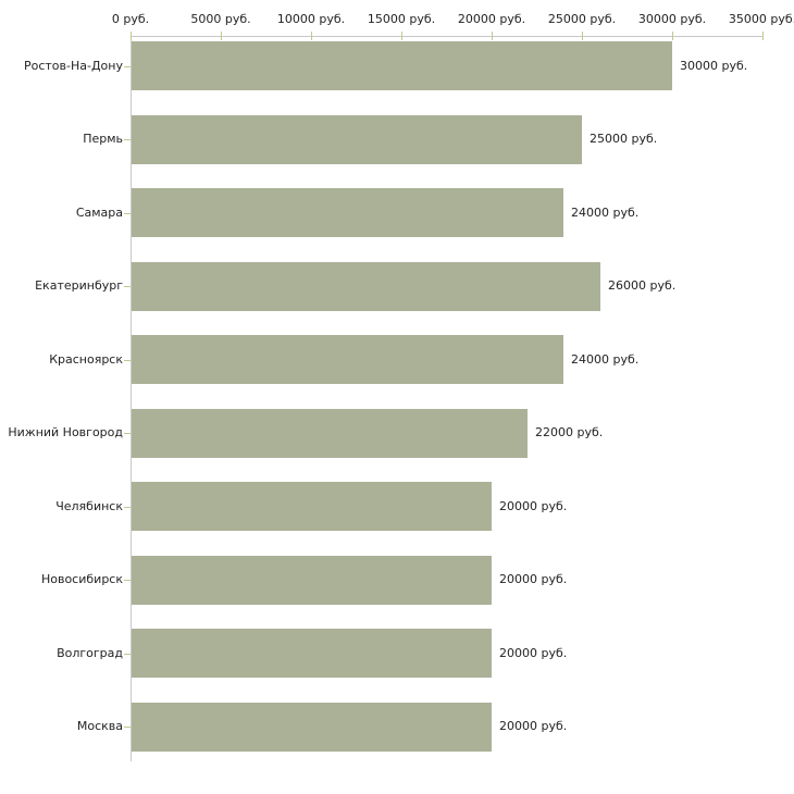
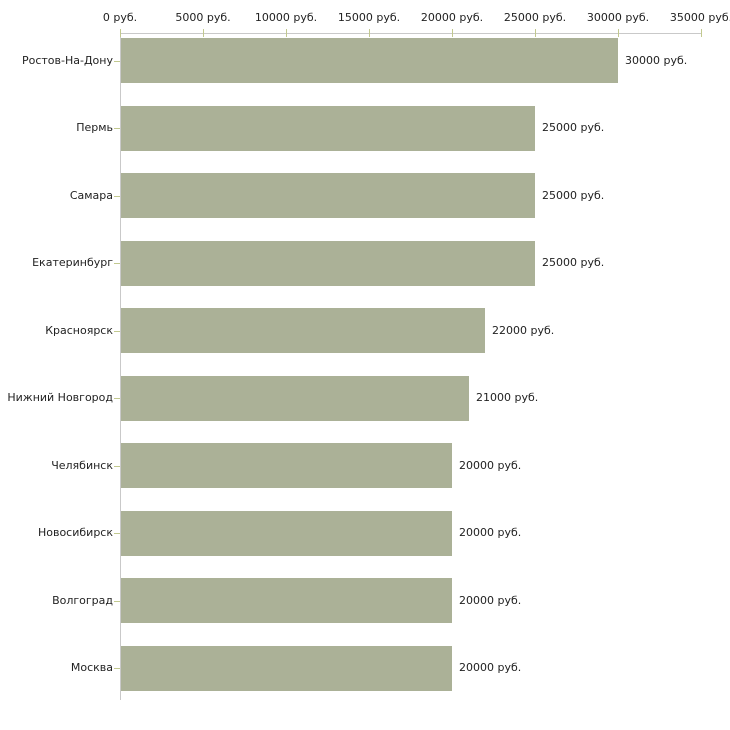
Самара: 24000 -> 25000
Екатеринбург: 26000 -> 25000
Красноярск: 24000 -> 22000
Нижний Новгород: 22000 -> 21000
